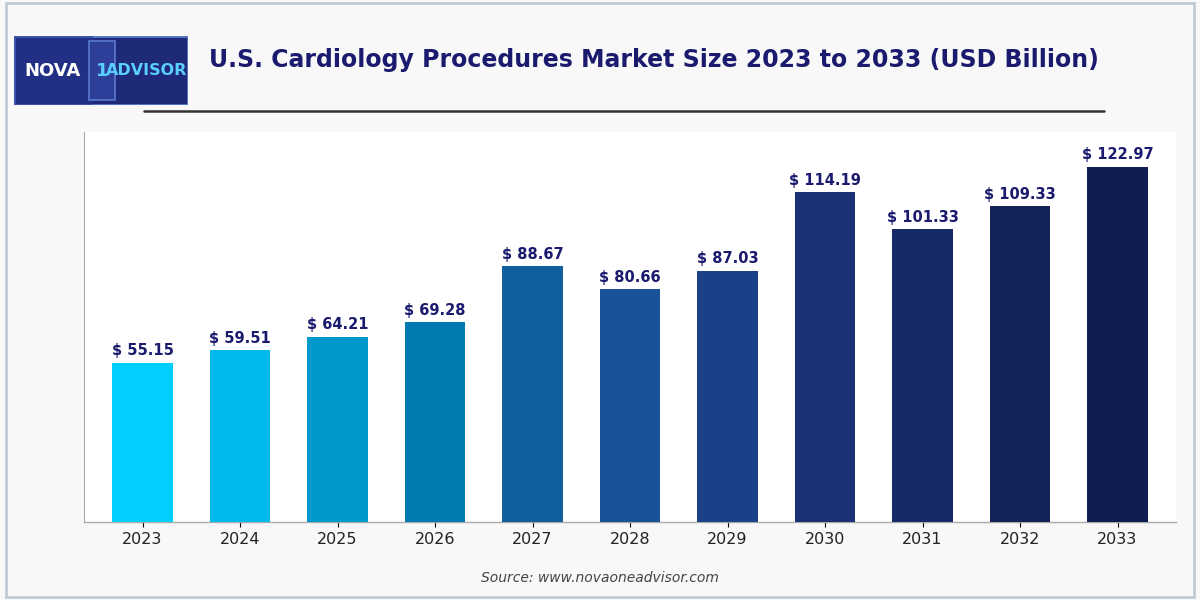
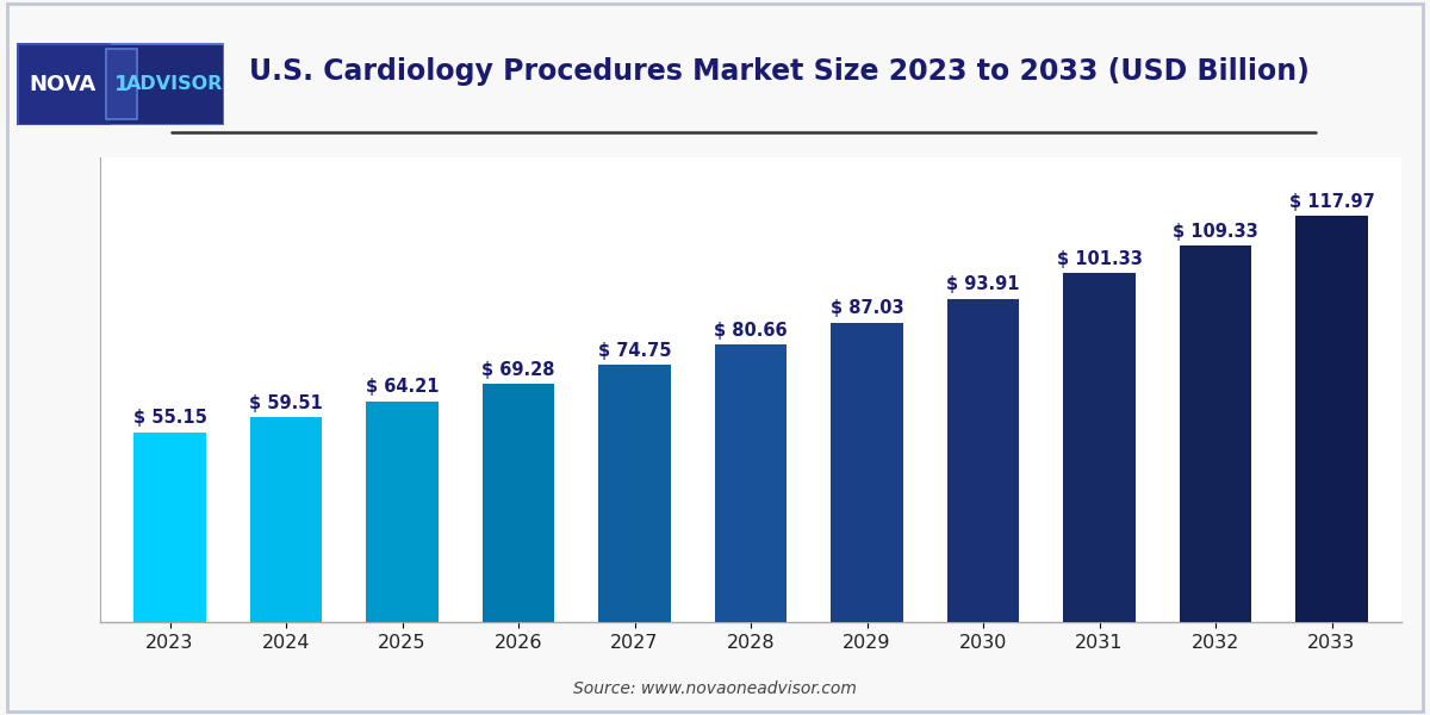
2027: 88.67 -> 74.75
2030: 114.19 -> 93.91
2033: 122.97 -> 117.97
